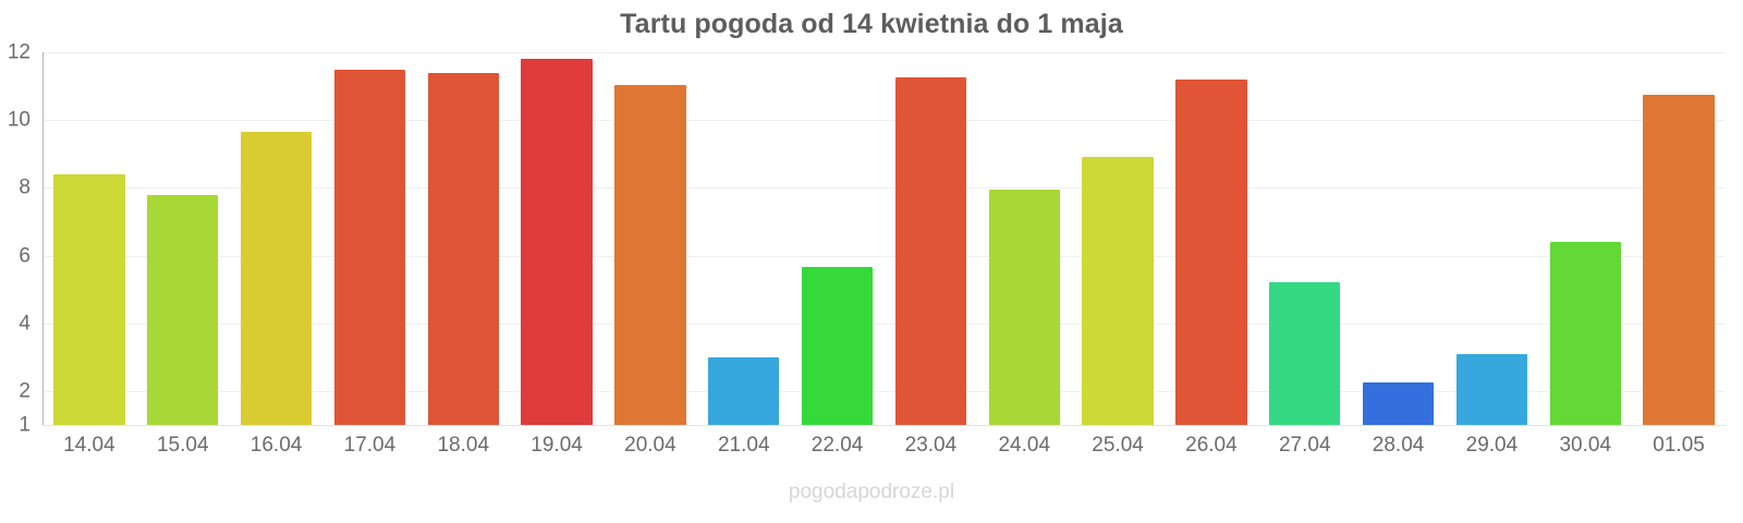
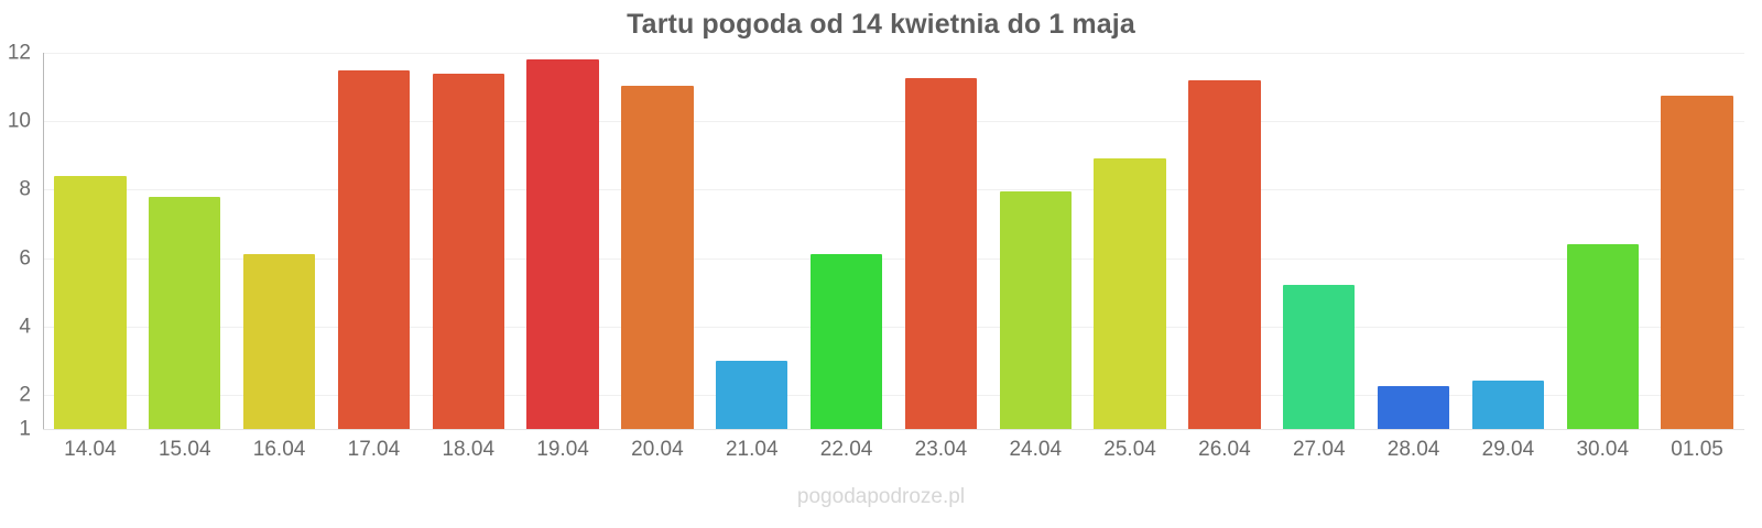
16.04: 9.7 -> 6.1
22.04: 5.7 -> 6.1
29.04: 3.1 -> 2.4
